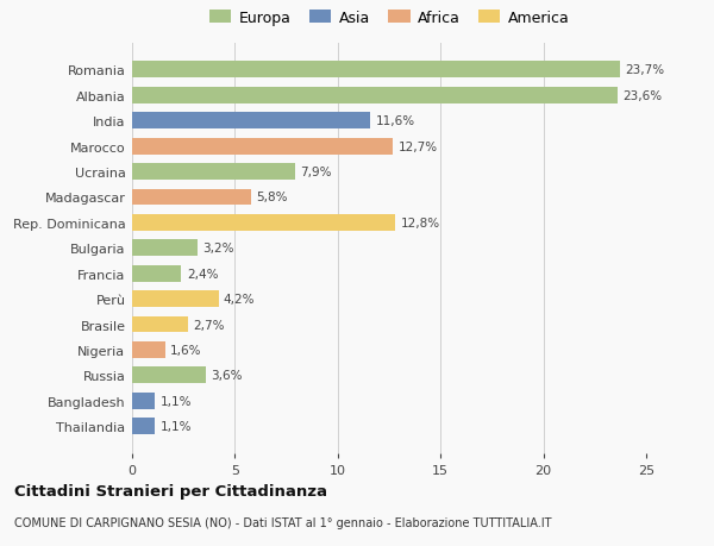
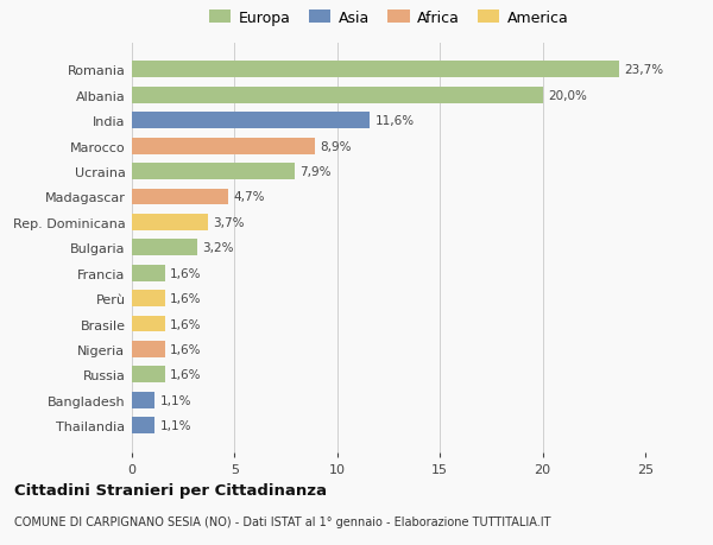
Albania: 23,6% -> 20,0%
Marocco: 12,7% -> 8,9%
Madagascar: 5,8% -> 4,7%
Rep. Dominicana: 12,8% -> 3,7%
Francia: 2,4% -> 1,6%
Perù: 4,2% -> 1,6%
Brasile: 2,7% -> 1,6%
Russia: 3,6% -> 1,6%
